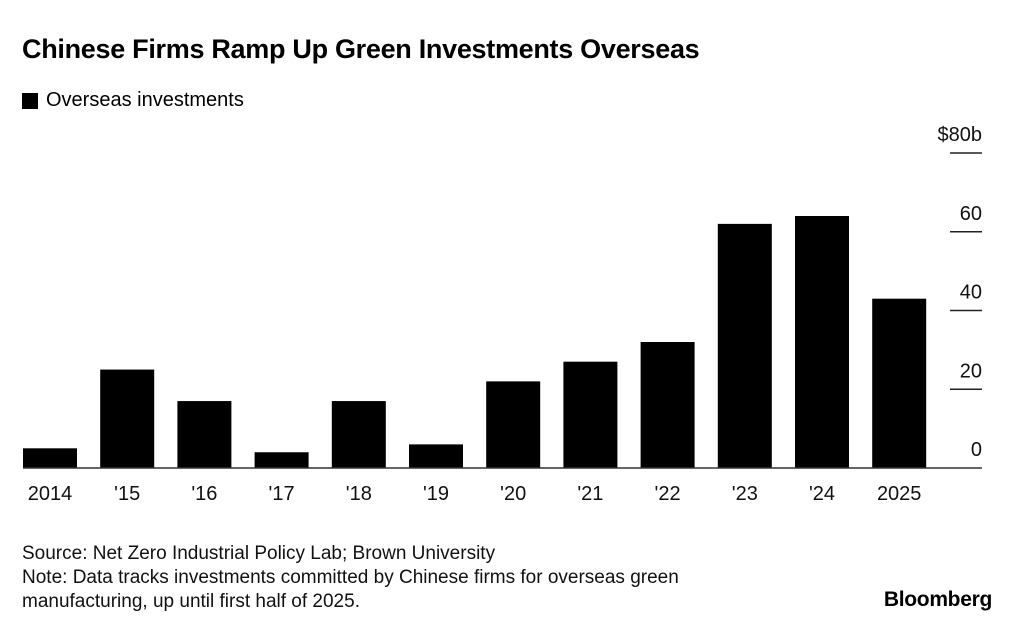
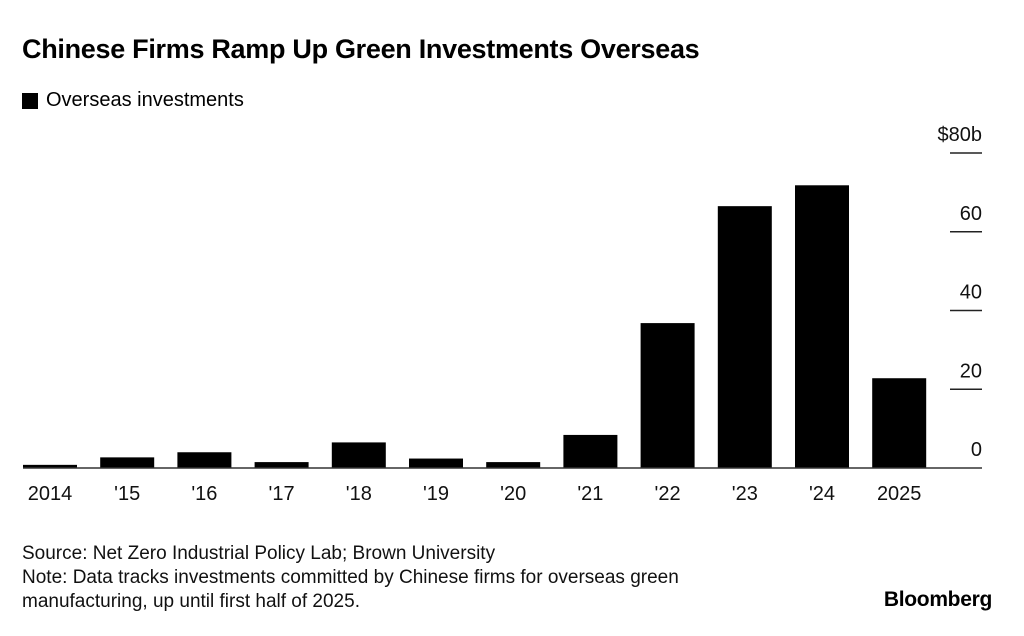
2014: $5b -> $1b
'15: $25b -> $3b
'16: $17b -> $4b
'17: $4b -> $2b
'18: $17b -> $6b
'19: $6b -> $2b
'20: $22b -> $2b
'21: $27b -> $8b
'22: $32b -> $37b
'23: $62b -> $66b
'24: $64b -> $72b
2025: $43b -> $23b
